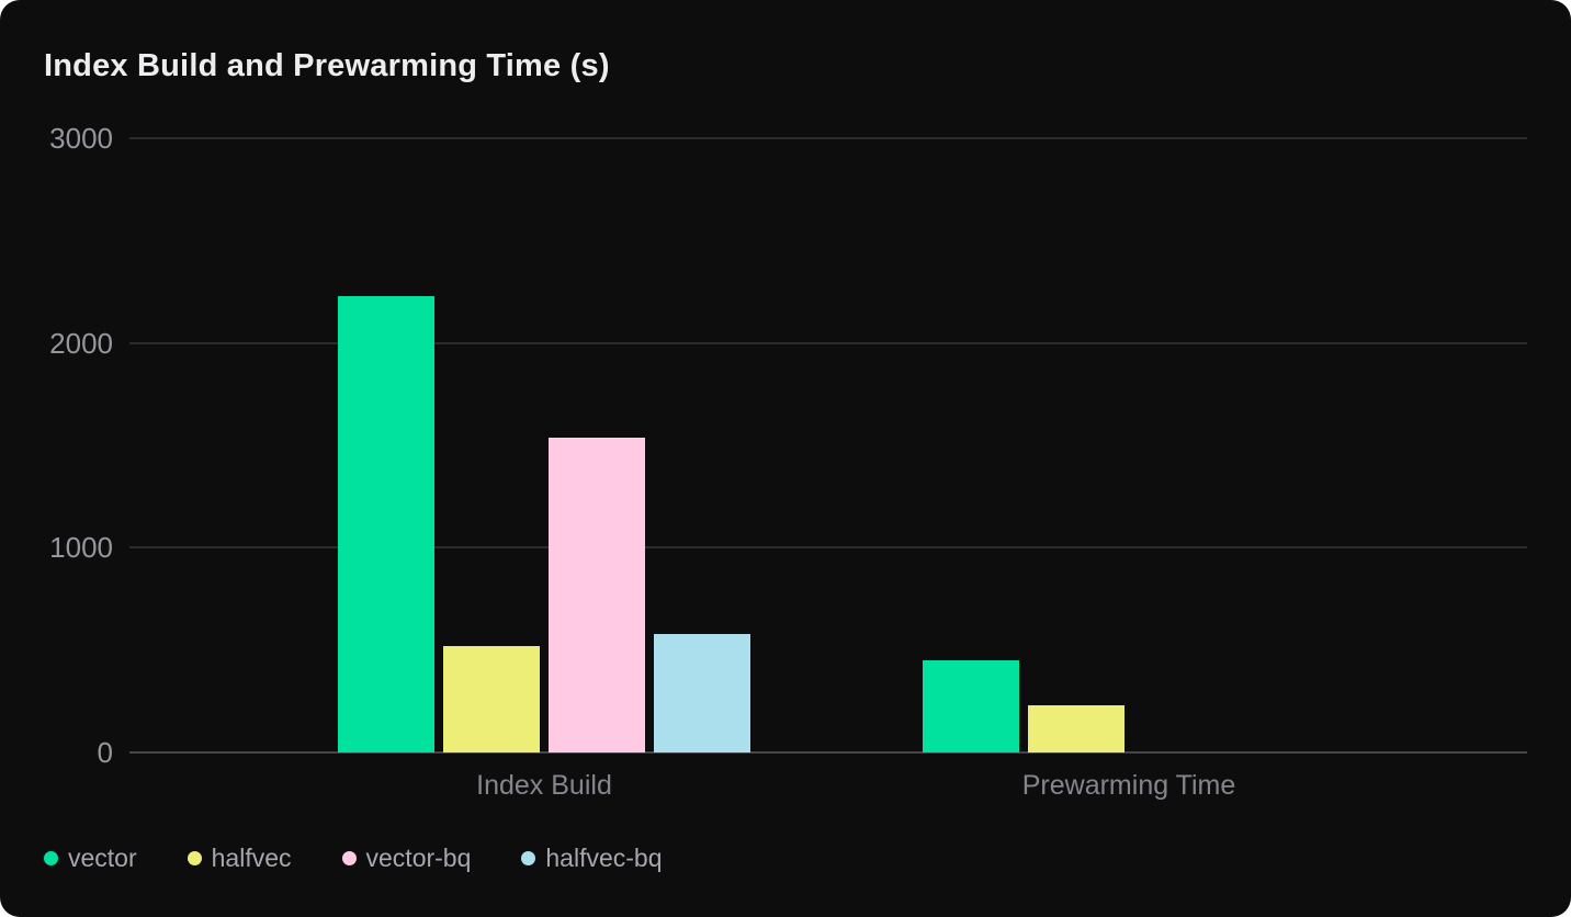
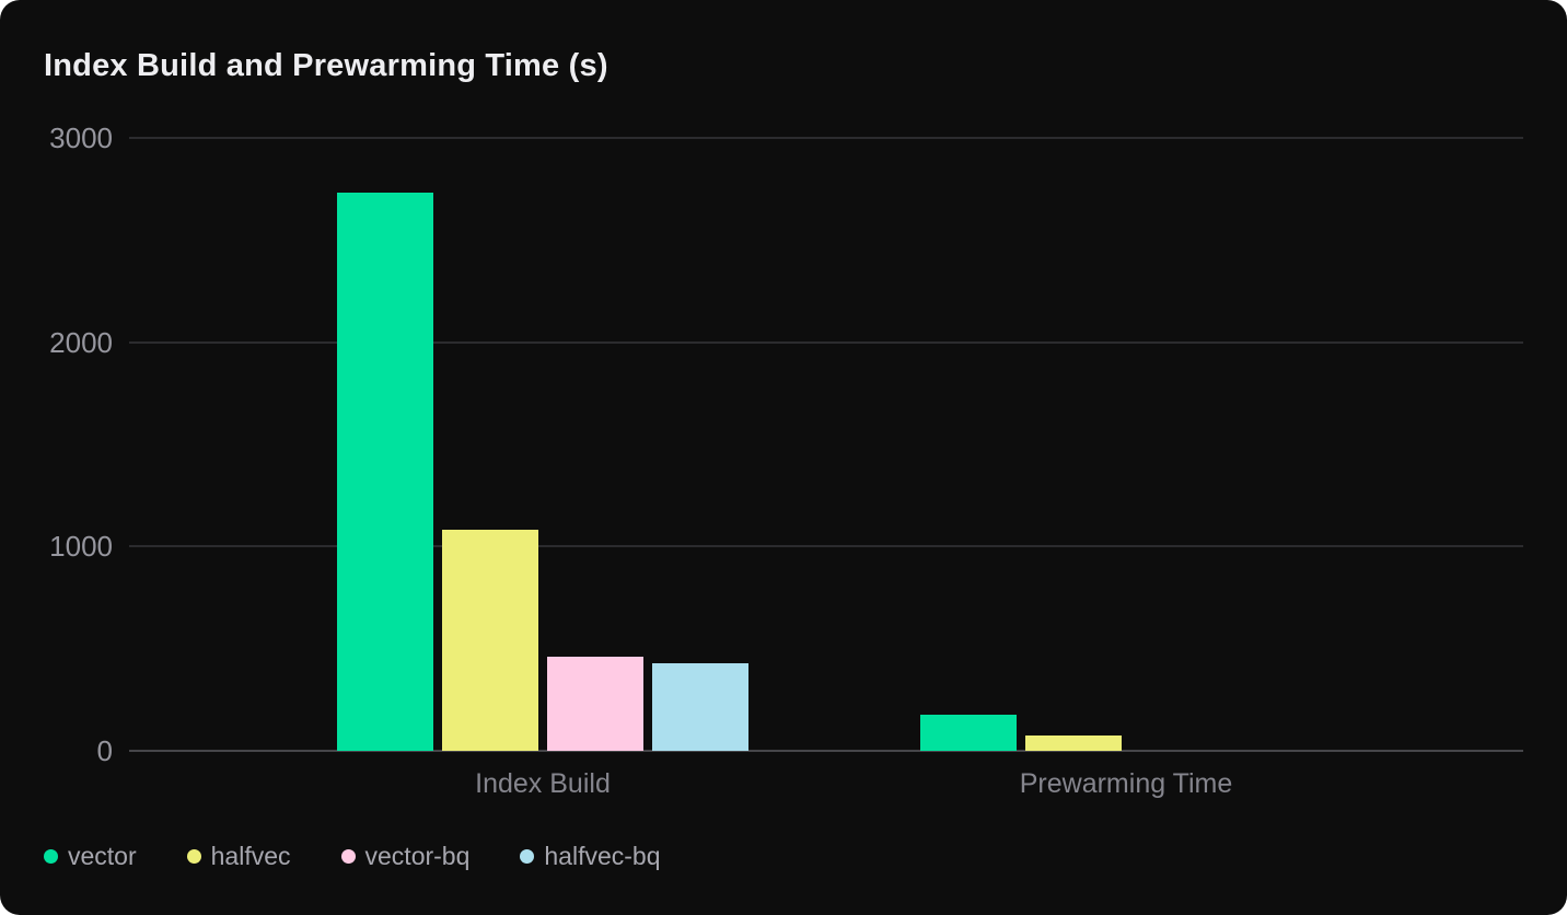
vector/Index Build: 2230 -> 2730
halfvec/Index Build: 520 -> 1080
vector-bq/Index Build: 1540 -> 460
halfvec-bq/Index Build: 580 -> 430
vector/Prewarming Time: 450 -> 180
halfvec/Prewarming Time: 230 -> 80
